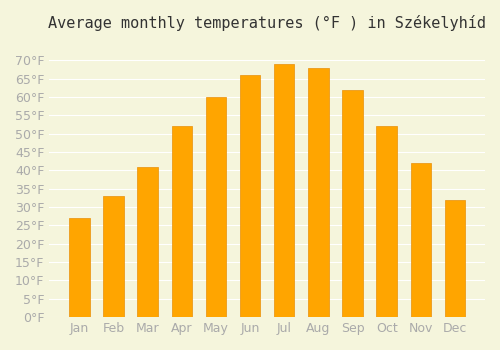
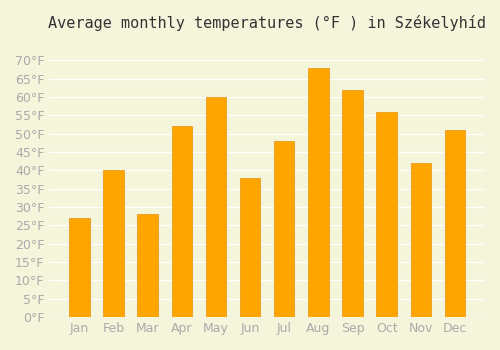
Feb: 33°F -> 40°F
Mar: 41°F -> 28°F
Jun: 66°F -> 38°F
Jul: 69°F -> 48°F
Oct: 52°F -> 56°F
Dec: 32°F -> 51°F
